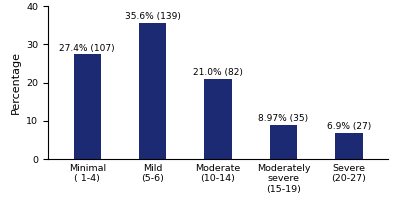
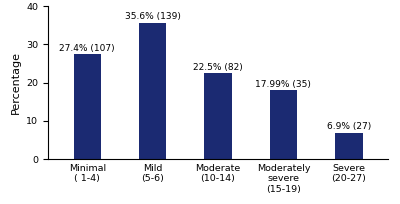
Moderate (10-14): 21.0% -> 22.5%
Moderately severe (15-19): 8.97% -> 17.99%
